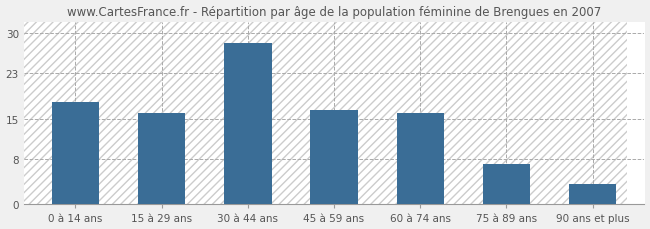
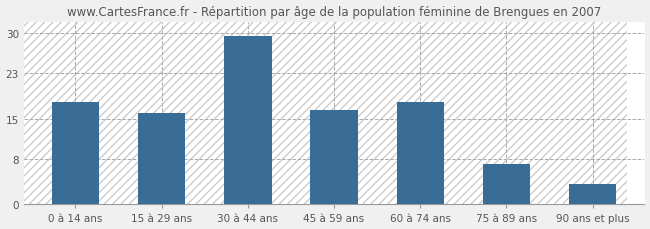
30 à 44 ans: 28.2 -> 29.5
60 à 74 ans: 16.0 -> 18.0
